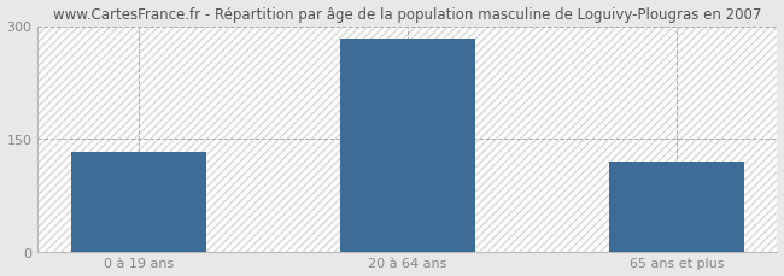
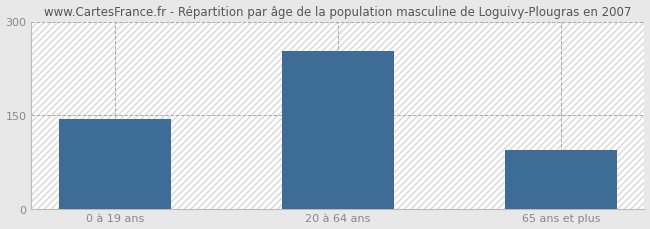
0 à 19 ans: 133 -> 144
20 à 64 ans: 283 -> 252
65 ans et plus: 120 -> 94
